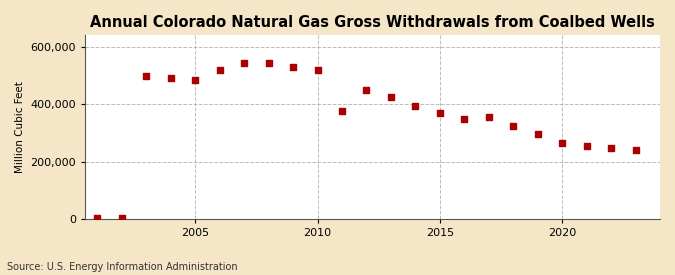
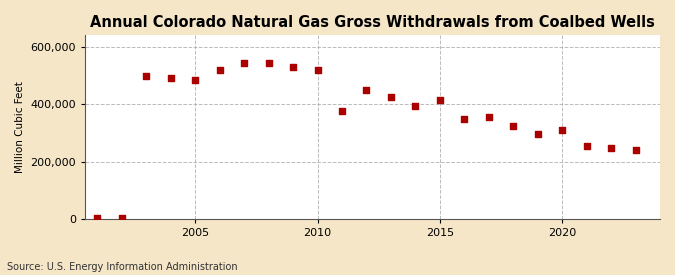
2015: 370,000 -> 415,000
2020: 265,000 -> 310,000
